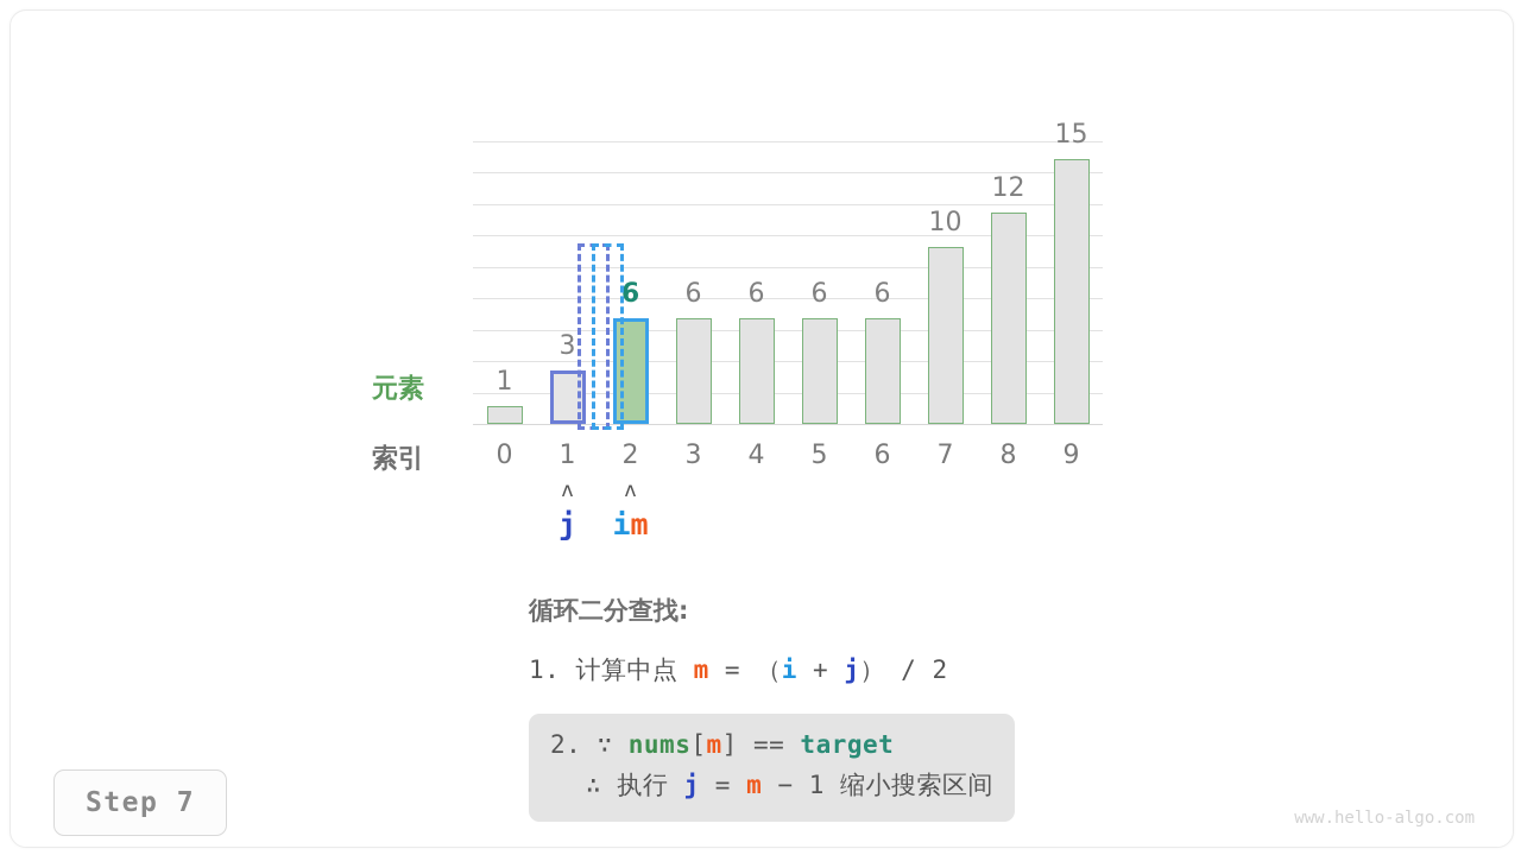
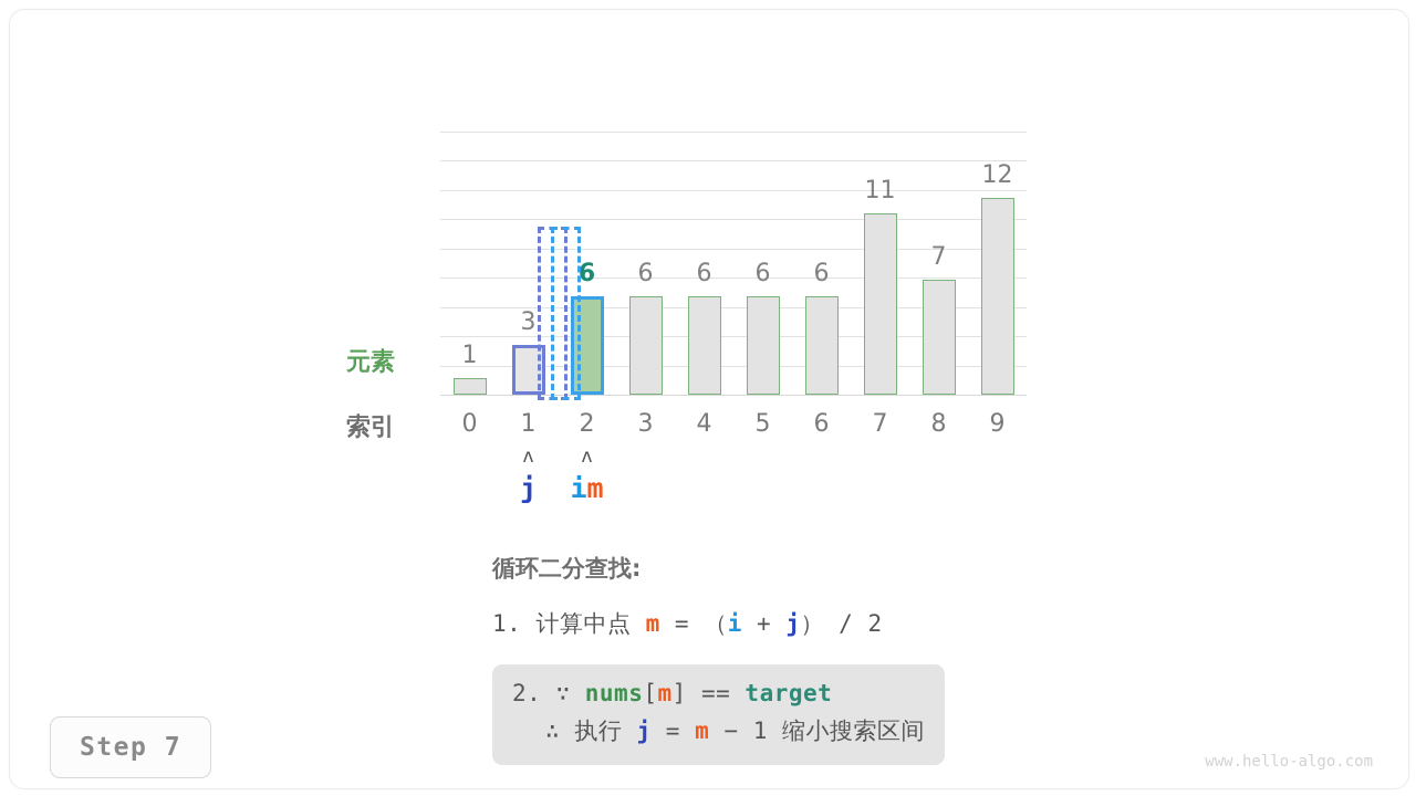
7: 10 -> 11
8: 12 -> 7
9: 15 -> 12
